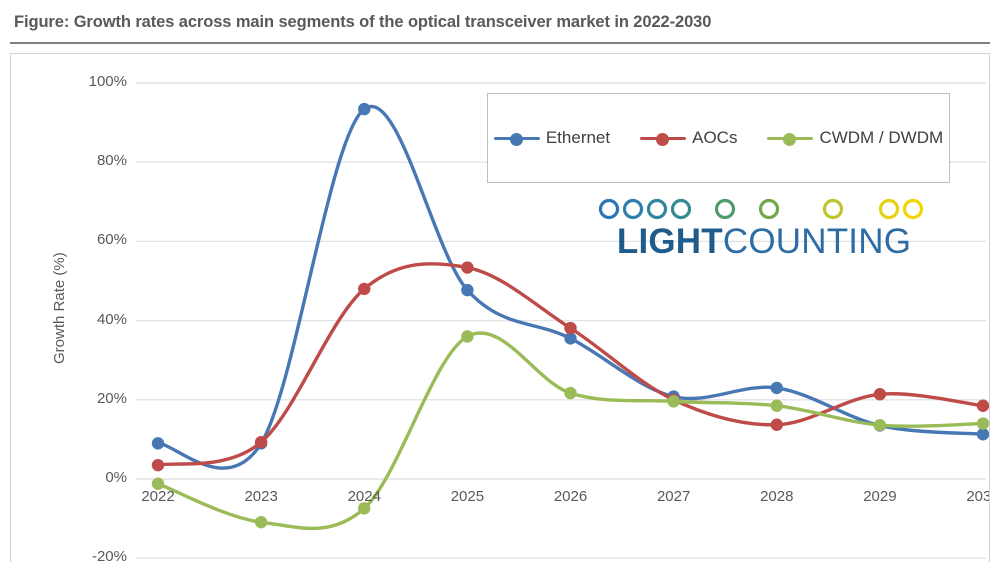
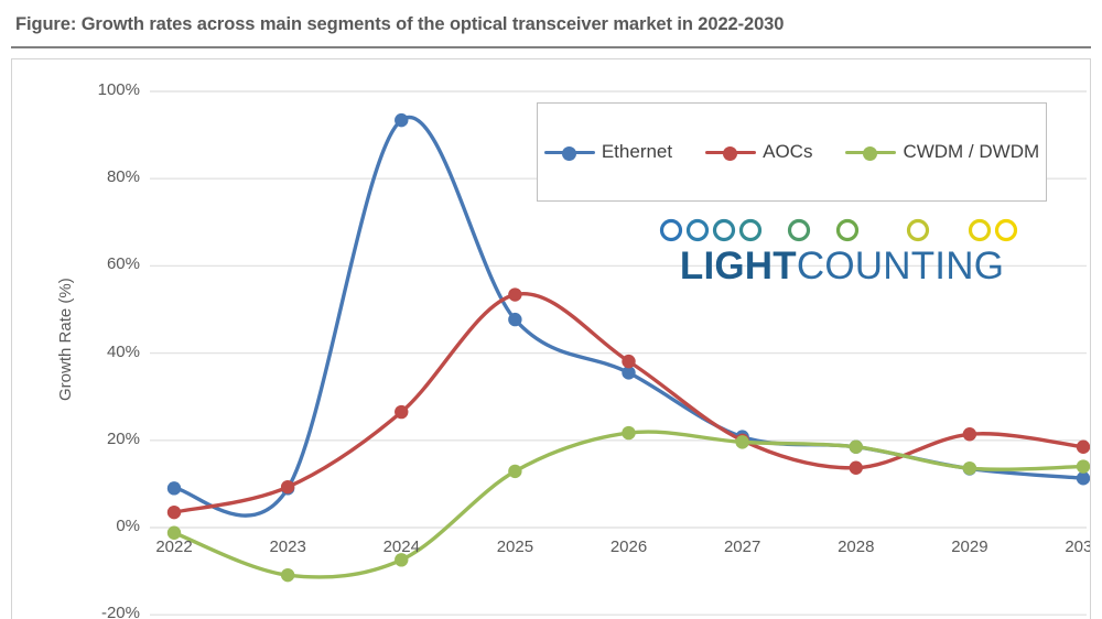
AOCs/2024: 48% -> 26%
CWDM / DWDM/2025: 36% -> 13%
Ethernet/2028: 23% -> 18%
